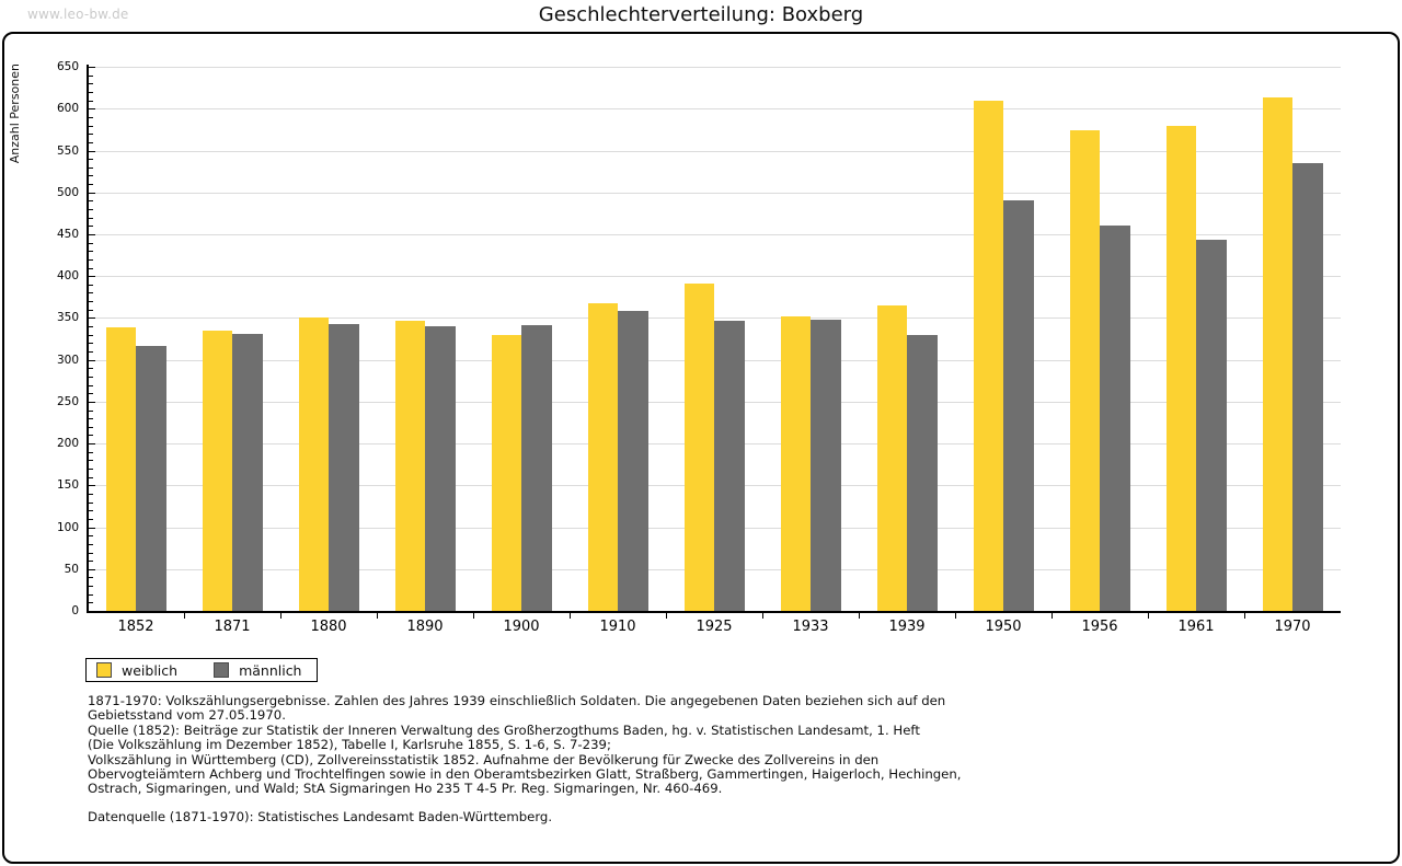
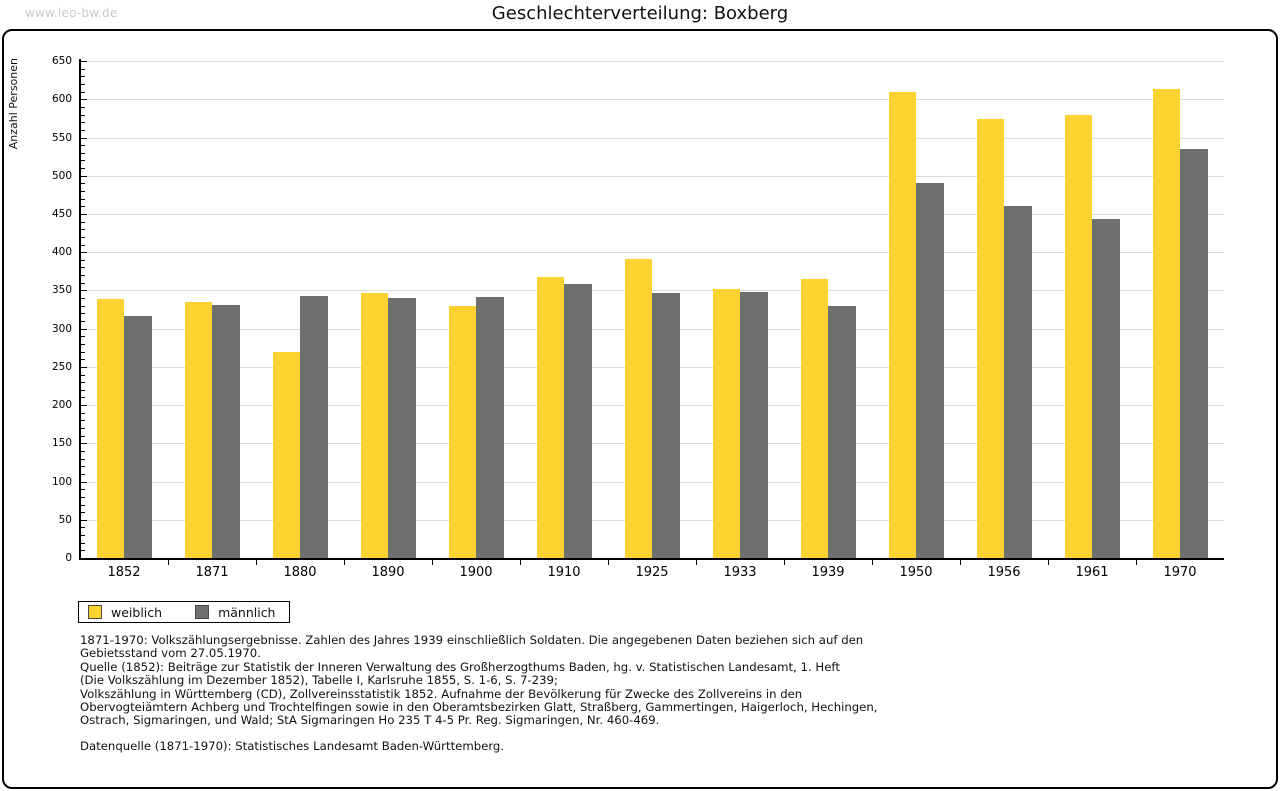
weiblich/1880: 350 -> 270
